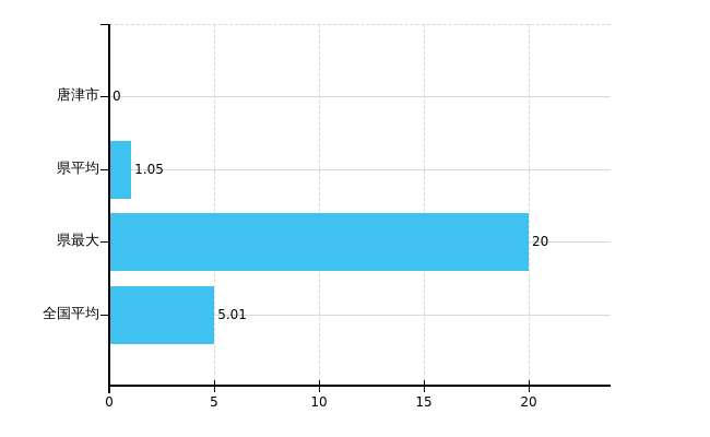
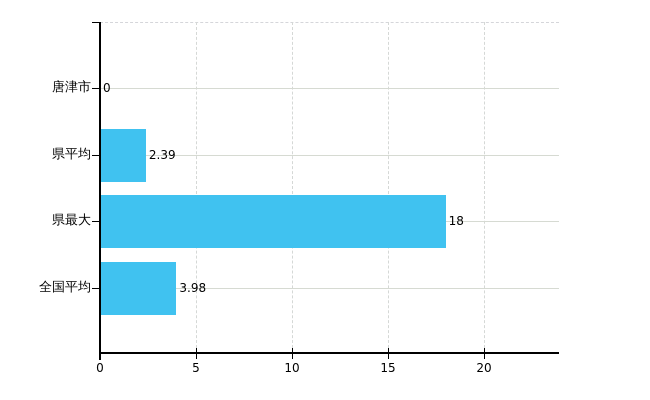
県平均: 1.05 -> 2.39
県最大: 20 -> 18
全国平均: 5.01 -> 3.98
